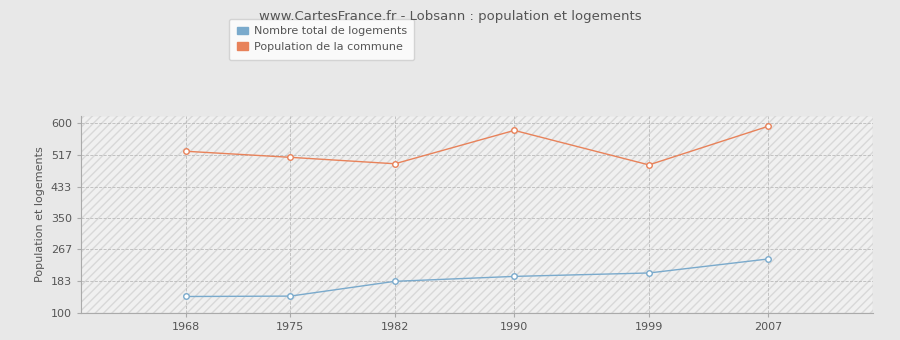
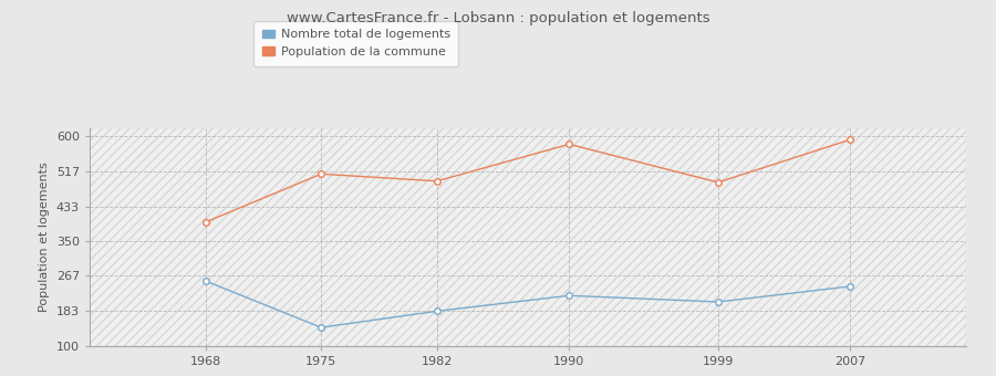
Nombre total de logements/1968: 143 -> 255
Population de la commune/1968: 526 -> 395
Nombre total de logements/1990: 196 -> 220
